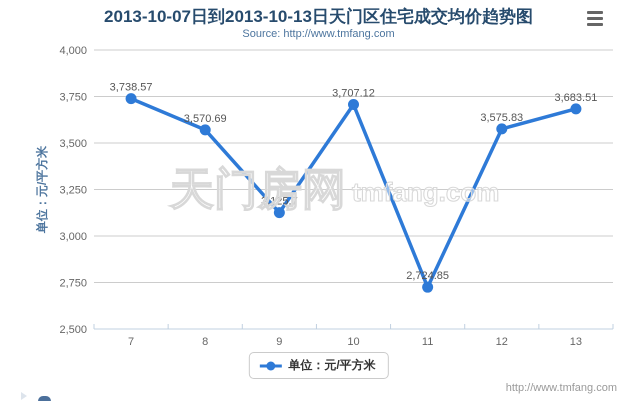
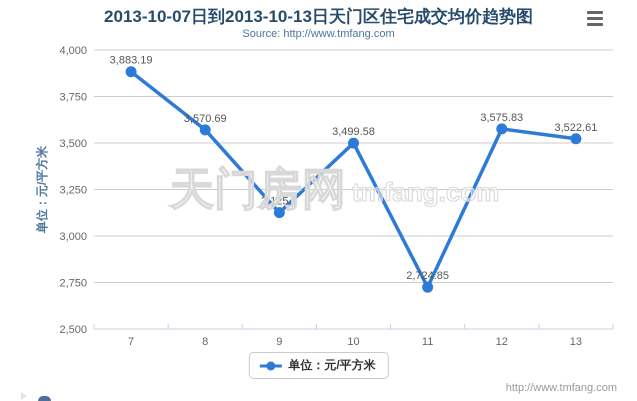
7: 3,738.57 -> 3,883.19
10: 3,707.12 -> 3,499.58
13: 3,683.51 -> 3,522.61
